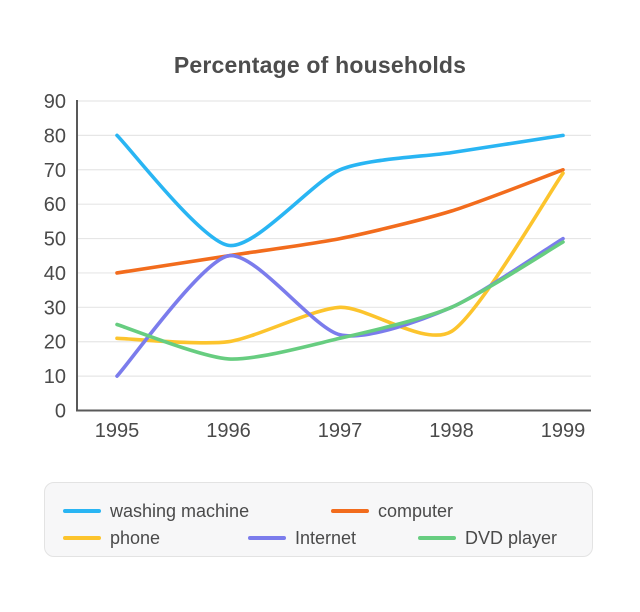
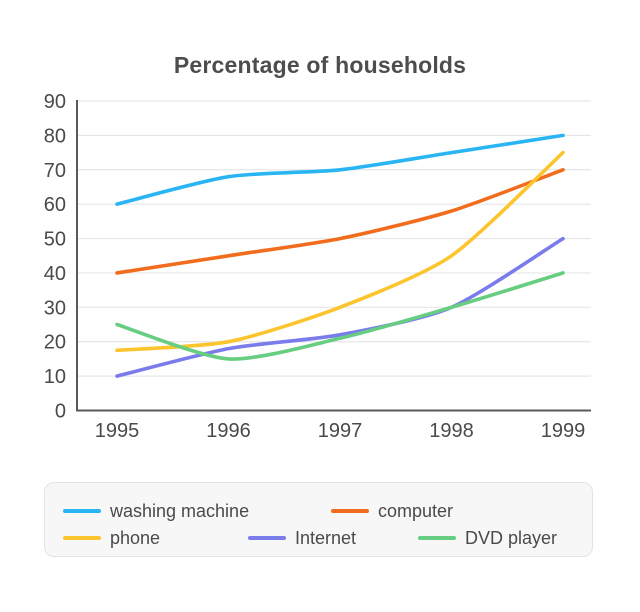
washing machine/1995: 80 -> 60
phone/1995: 21 -> 18
washing machine/1996: 48 -> 68
Internet/1996: 45 -> 18
phone/1998: 23 -> 45
phone/1999: 69 -> 75
DVD player/1999: 49 -> 40
